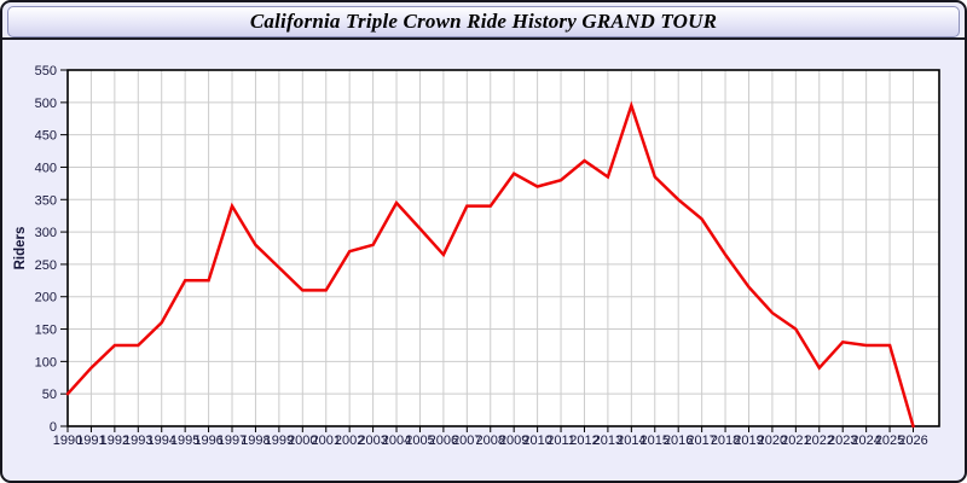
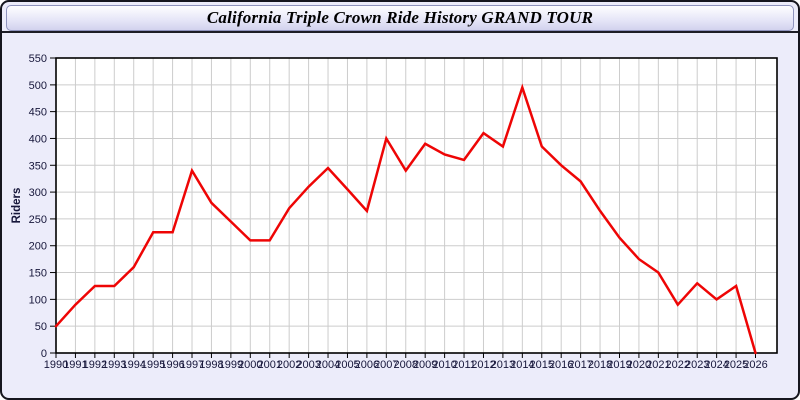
2003: 280 -> 310
2007: 340 -> 400
2011: 380 -> 360
2024: 120 -> 100
